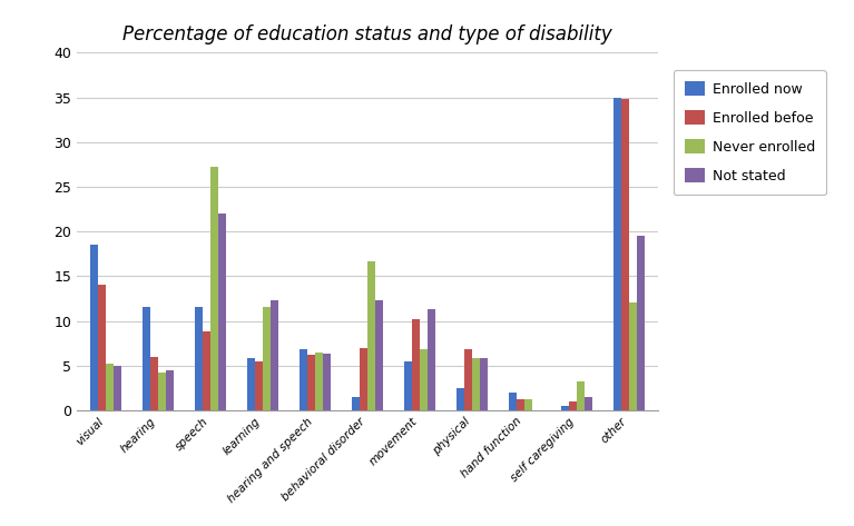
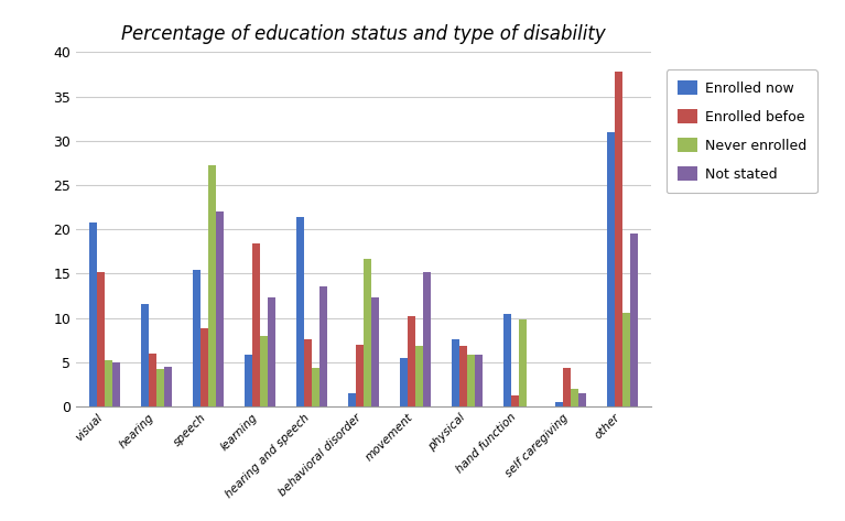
Enrolled now/visual: 18.5 -> 20.8
Enrolled befoe/visual: 14.0 -> 15.2
Enrolled now/speech: 11.5 -> 15.4
Enrolled befoe/learning: 5.5 -> 18.4
Never enrolled/learning: 11.5 -> 8.0
Enrolled now/hearing and speech: 6.8 -> 21.4
Enrolled befoe/hearing and speech: 6.2 -> 7.6
Never enrolled/hearing and speech: 6.5 -> 4.4
Not stated/hearing and speech: 6.3 -> 13.6
Not stated/movement: 11.3 -> 15.2
Enrolled now/physical: 2.5 -> 7.6
Enrolled now/hand function: 2.0 -> 10.4
Never enrolled/hand function: 1.2 -> 9.8
Enrolled befoe/self caregiving: 1.0 -> 4.4
Never enrolled/self caregiving: 3.2 -> 2.0
Enrolled now/other: 35.0 -> 31.0
Enrolled befoe/other: 34.8 -> 37.8
Never enrolled/other: 12.0 -> 10.6
